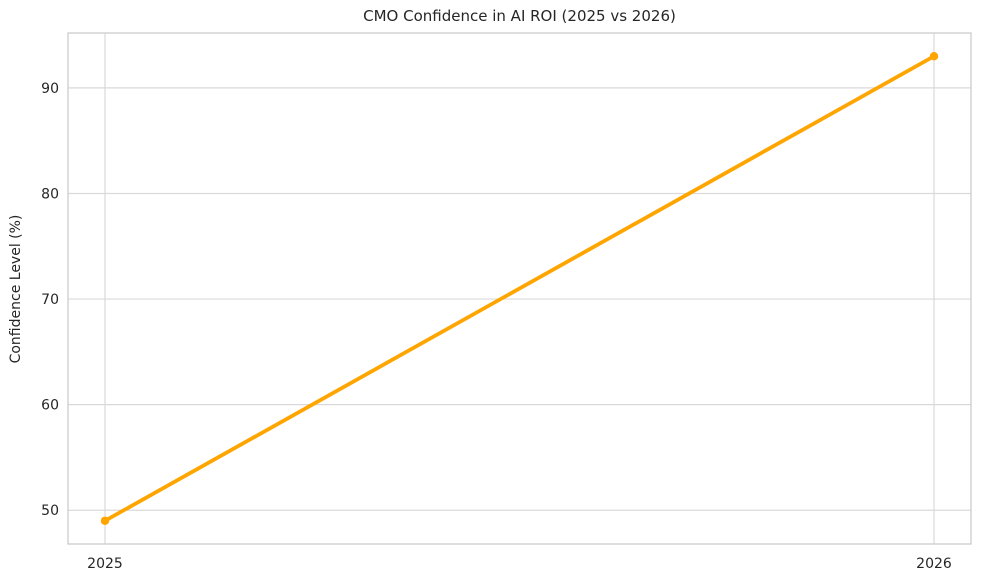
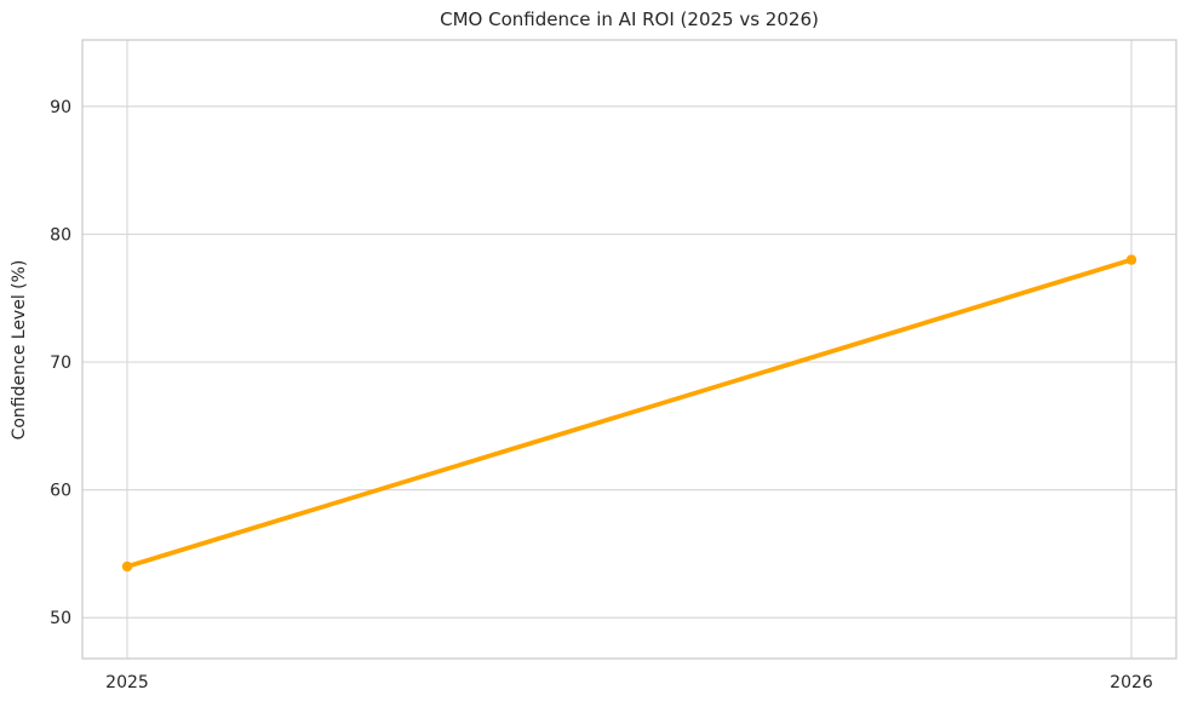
2025: 49 -> 54
2026: 93 -> 78
